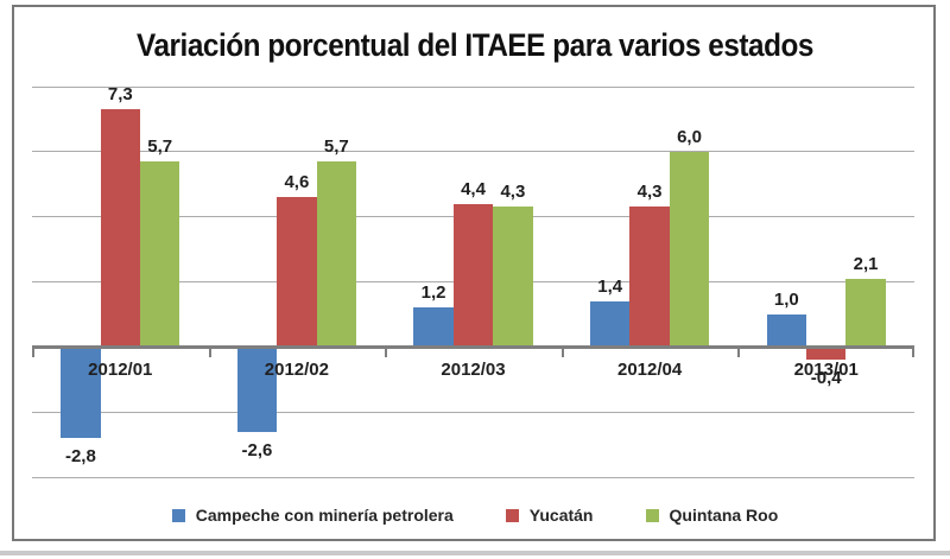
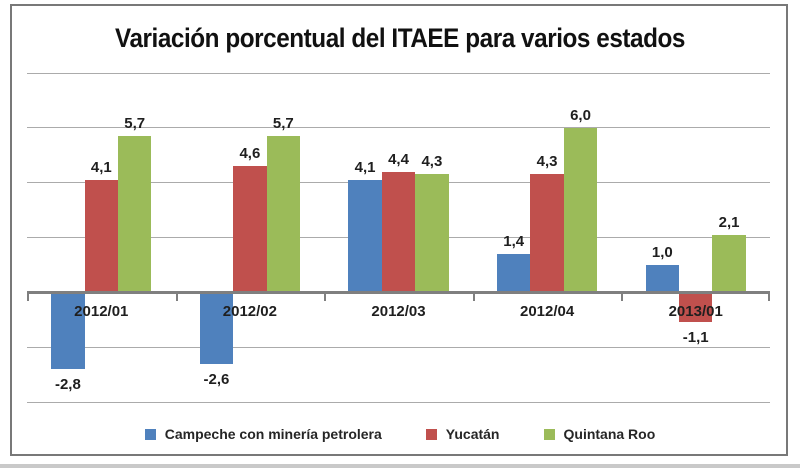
Yucatán/2012/01: 7,3 -> 4,1
Campeche con minería petrolera/2012/03: 1,2 -> 4,1
Yucatán/2013/01: -0,4 -> -1,1
